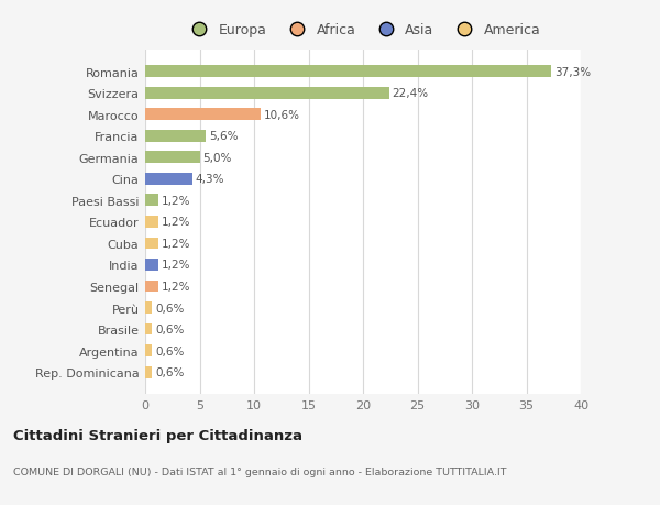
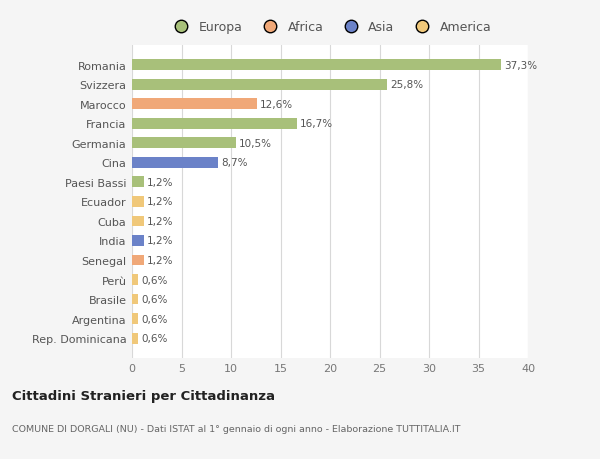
Svizzera: 22,4% -> 25,8%
Marocco: 10,6% -> 12,6%
Francia: 5,6% -> 16,7%
Germania: 5,0% -> 10,5%
Cina: 4,3% -> 8,7%
